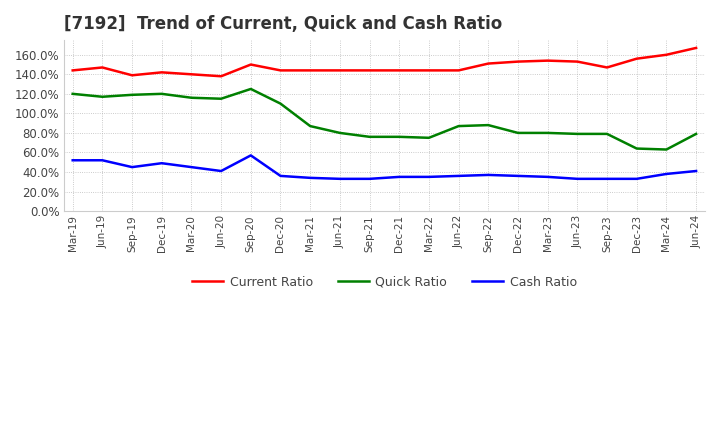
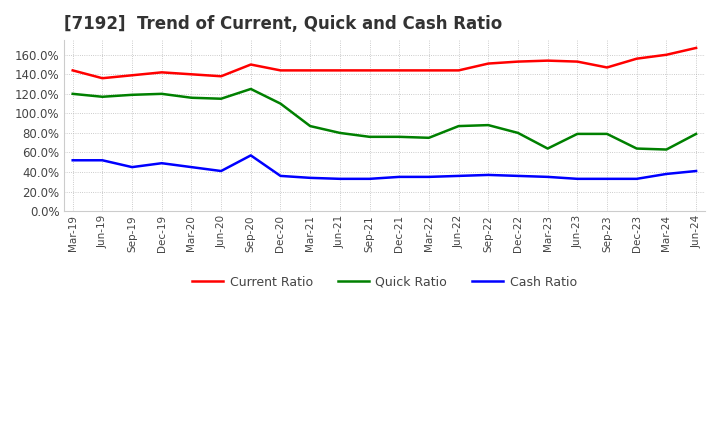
Current Ratio/Jun-19: 147% -> 136%
Quick Ratio/Mar-23: 80% -> 64%
